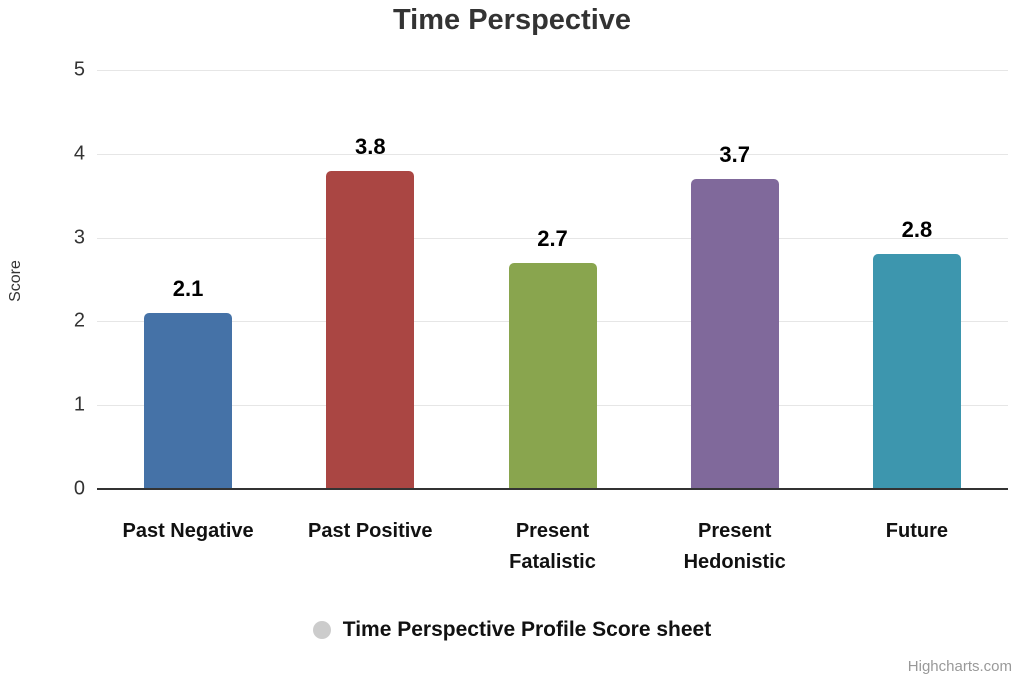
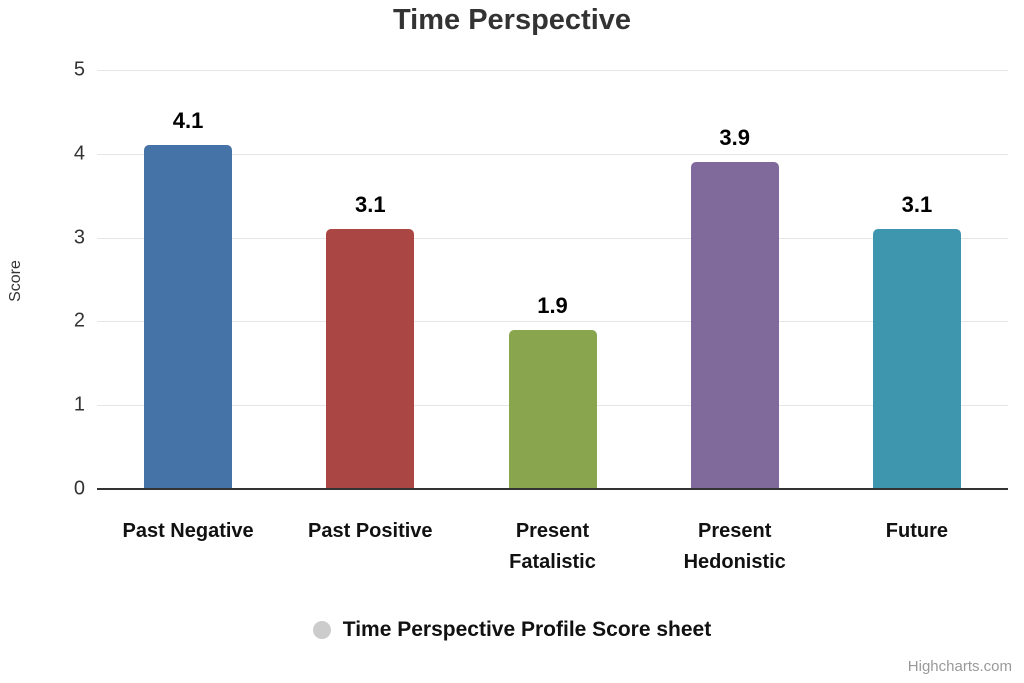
Past Negative: 2.1 -> 4.1
Past Positive: 3.8 -> 3.1
Present Fatalistic: 2.7 -> 1.9
Present Hedonistic: 3.7 -> 3.9
Future: 2.8 -> 3.1
